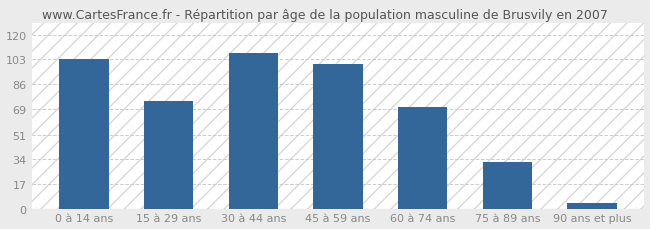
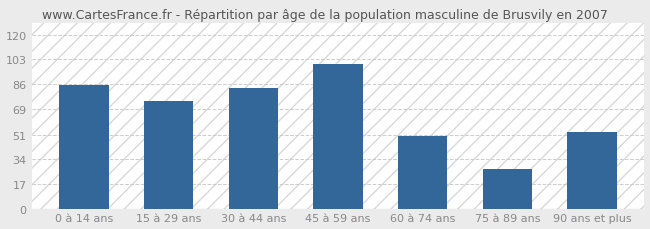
0 à 14 ans: 103 -> 85
30 à 44 ans: 107 -> 83
60 à 74 ans: 70 -> 50
75 à 89 ans: 32 -> 27
90 ans et plus: 4 -> 53
